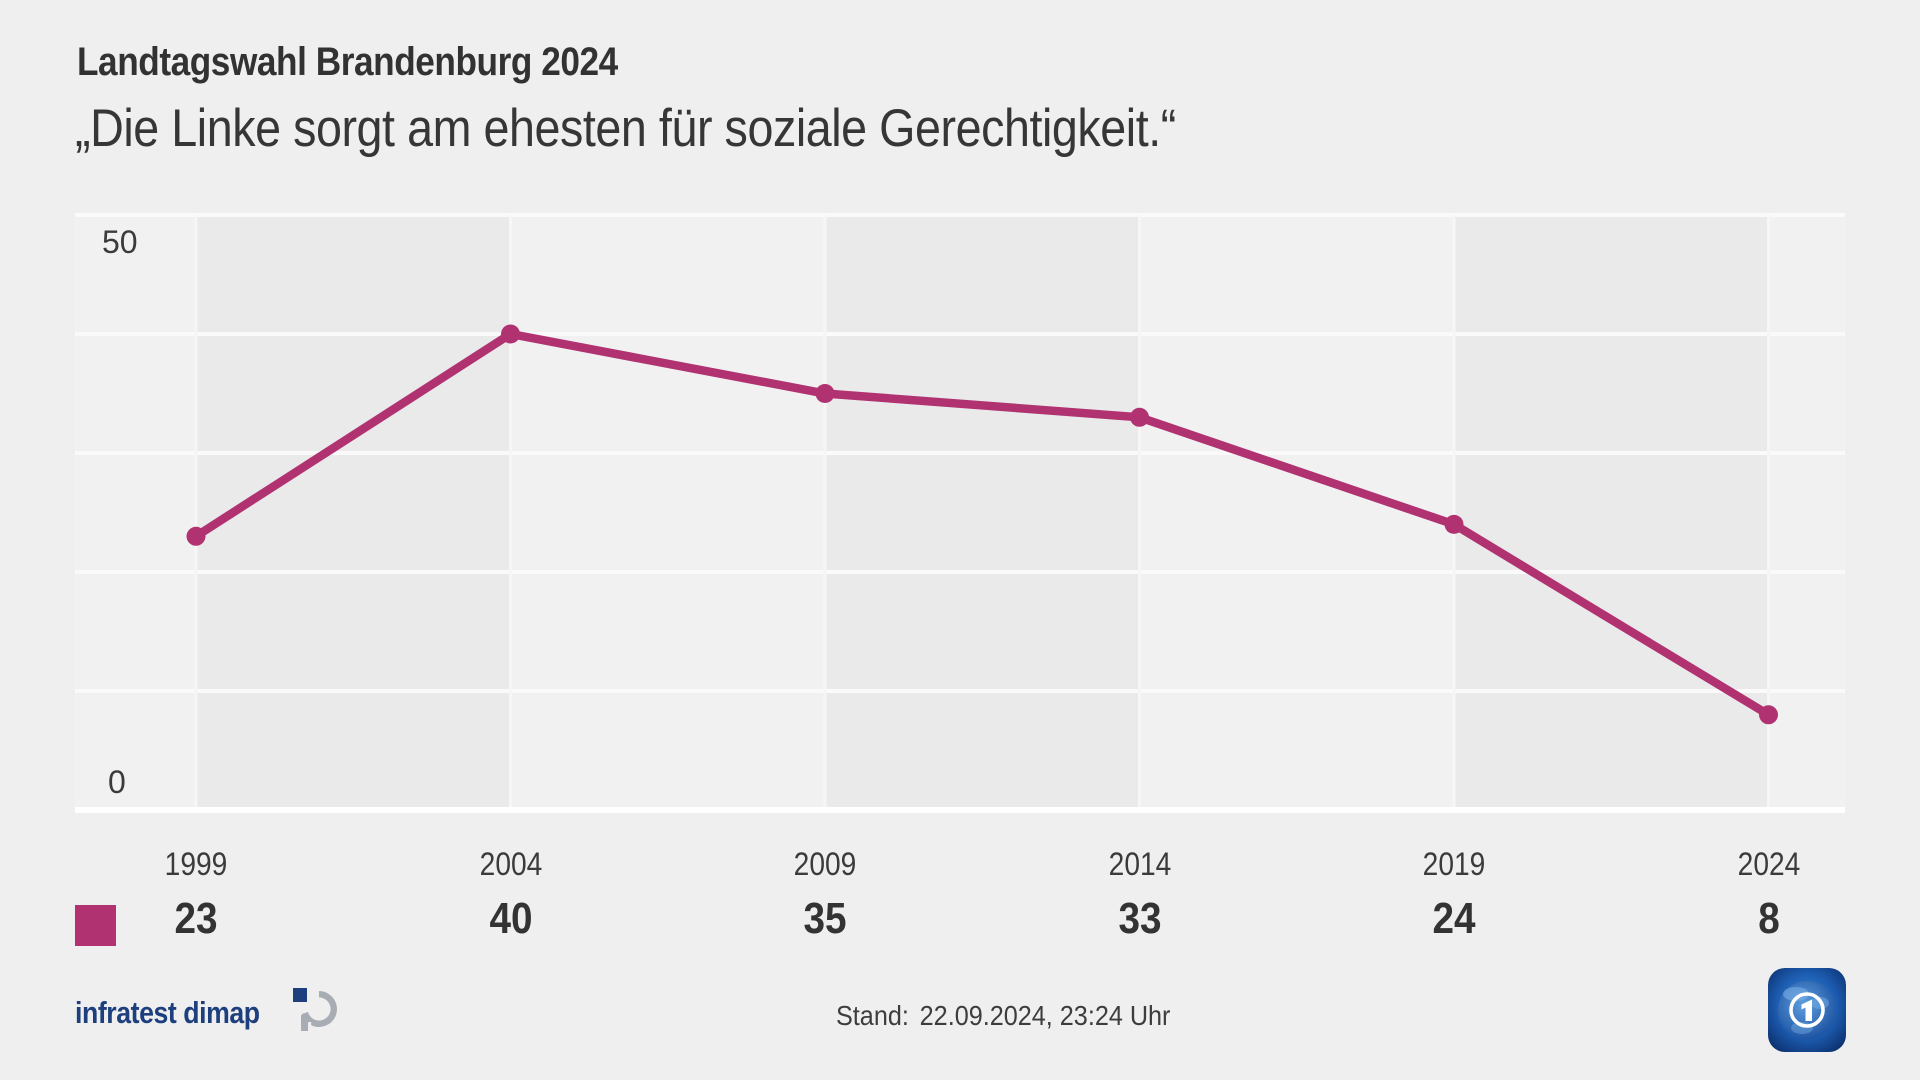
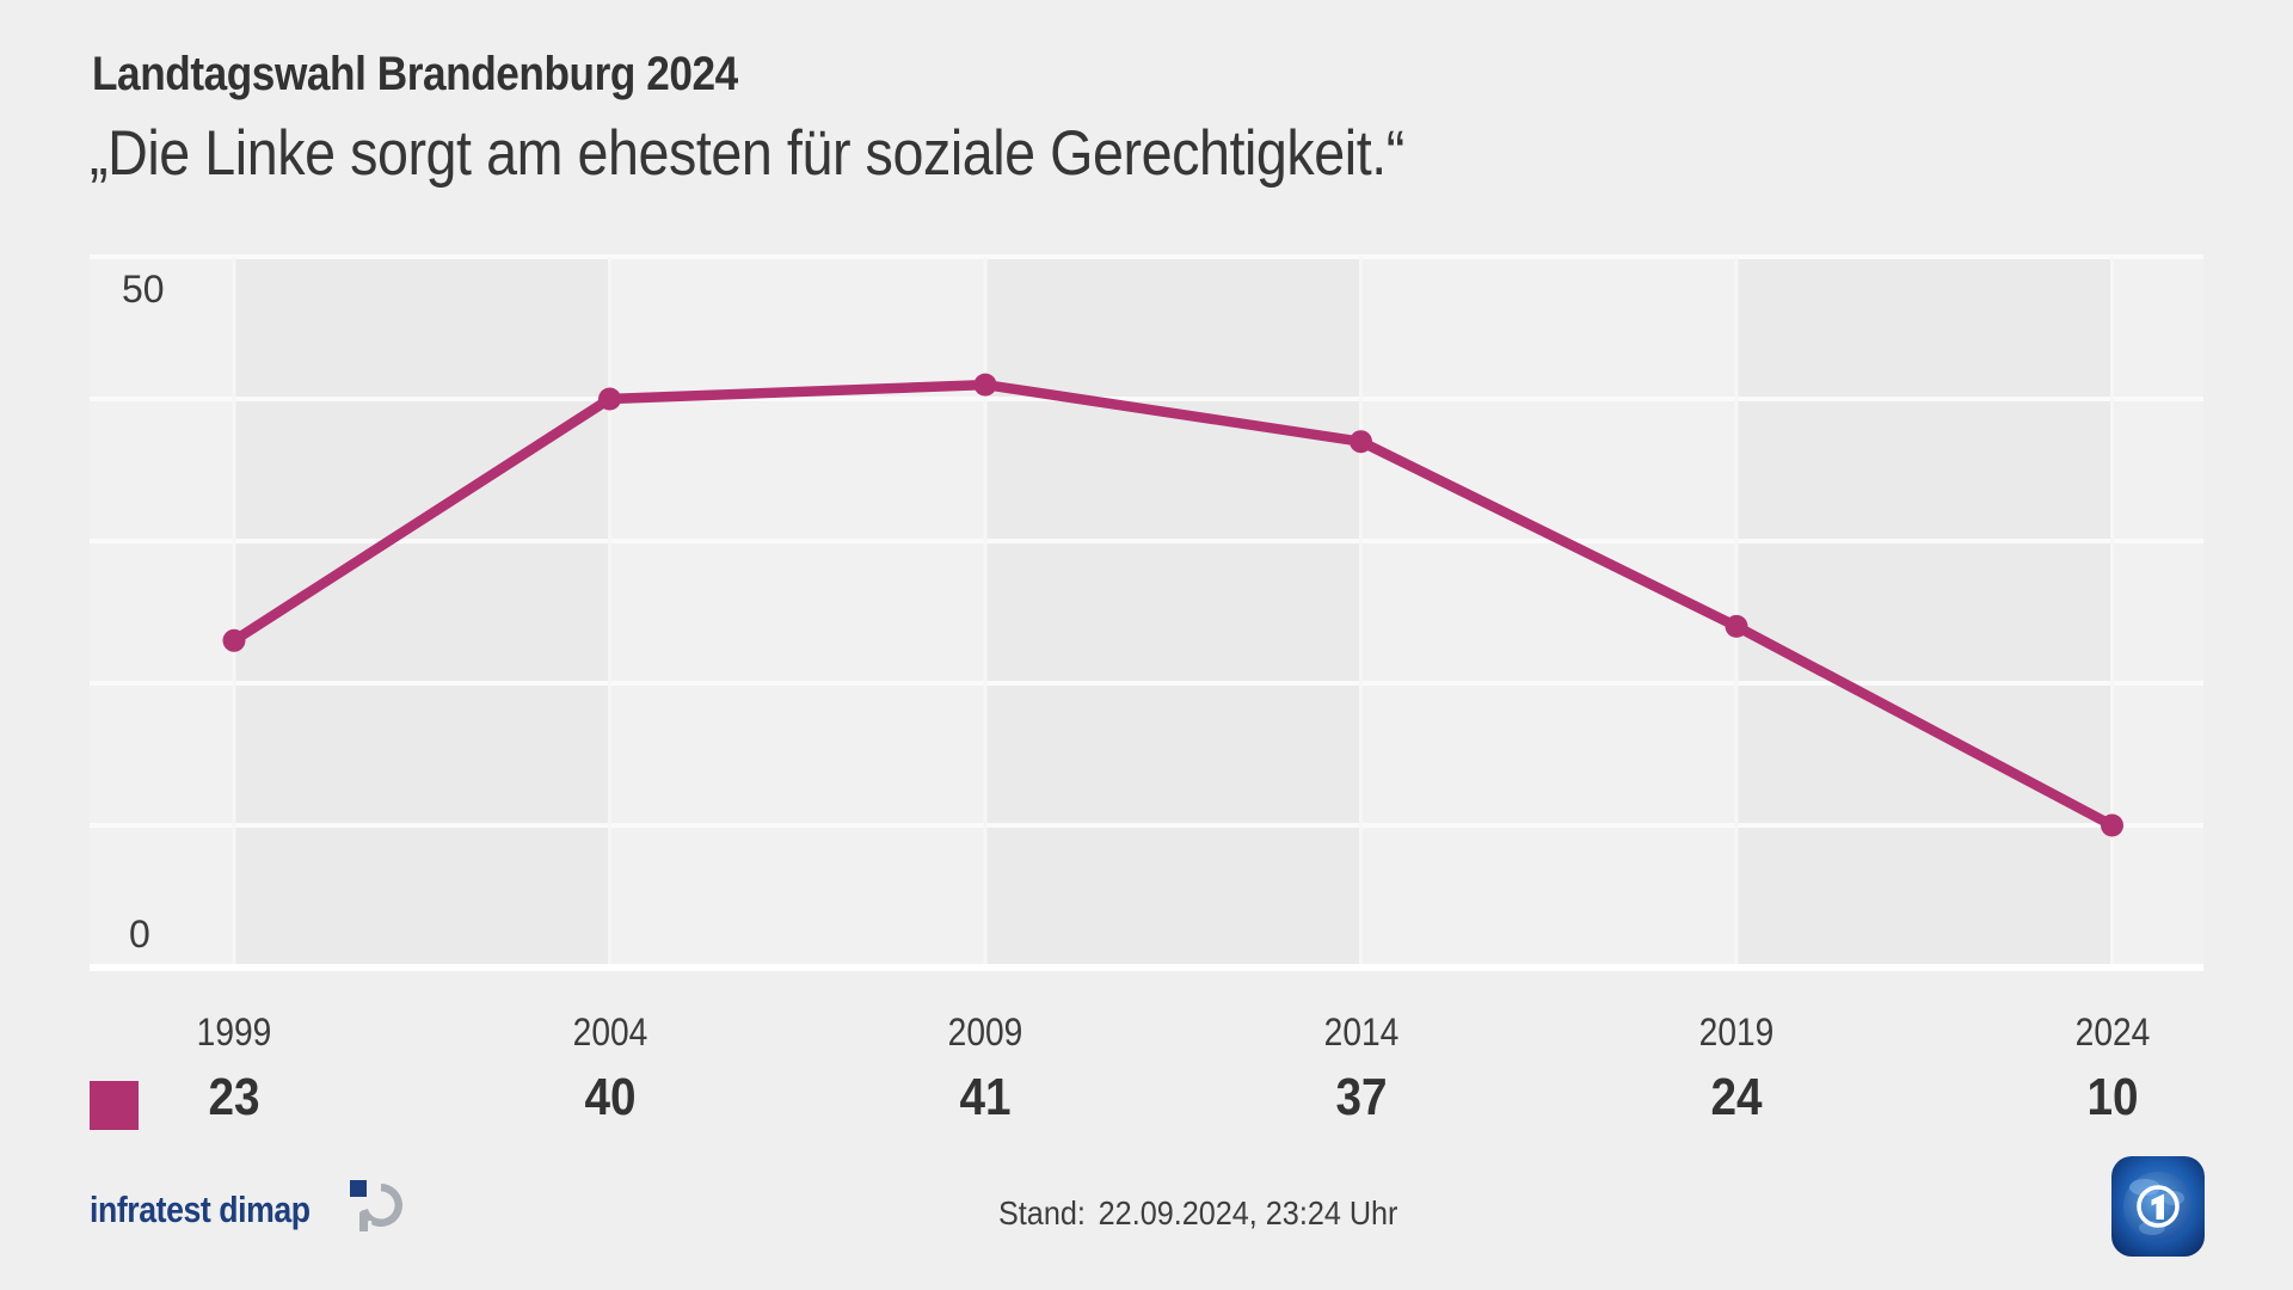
2009: 35 -> 41
2014: 33 -> 37
2024: 8 -> 10
